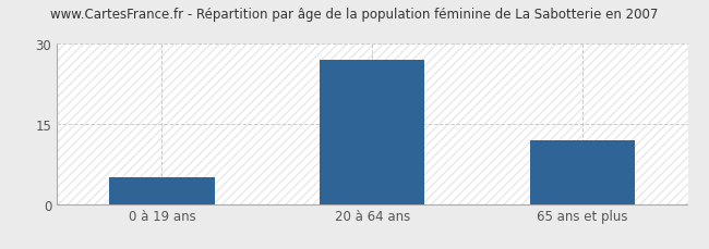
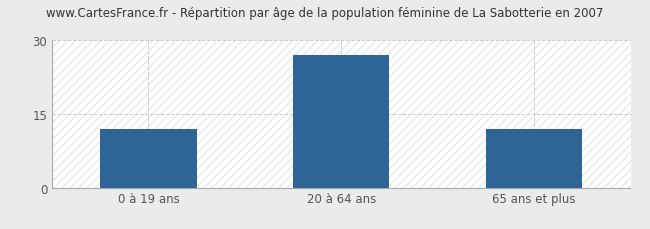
0 à 19 ans: 5 -> 12
